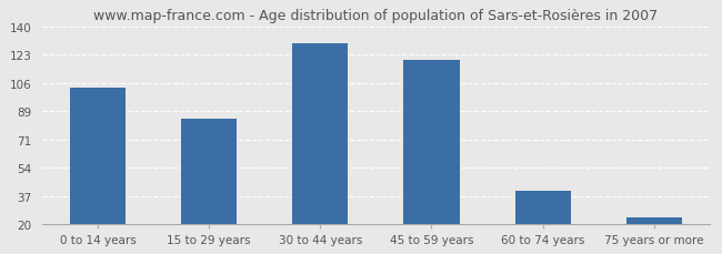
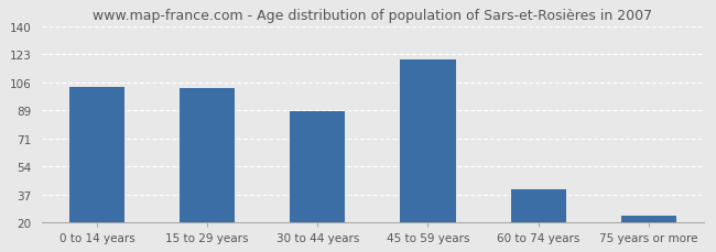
15 to 29 years: 84 -> 102
30 to 44 years: 130 -> 88
